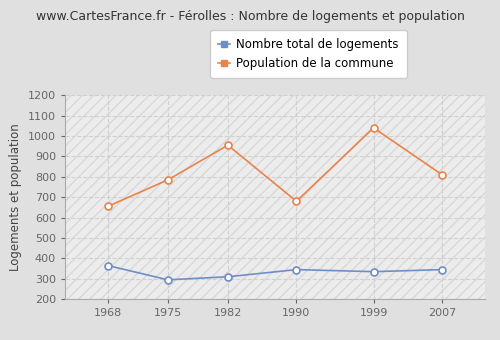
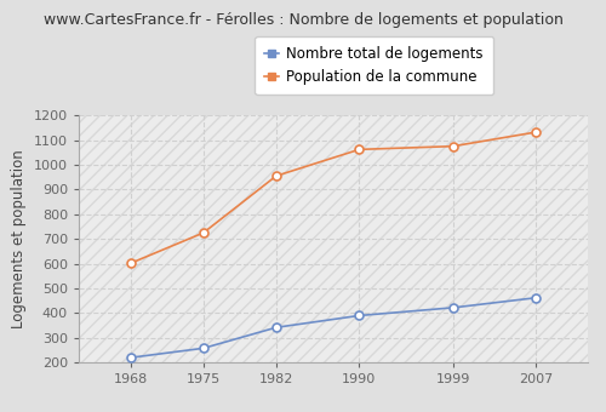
Nombre total de logements/1968: 365 -> 220
Population de la commune/1968: 655 -> 602
Nombre total de logements/1975: 295 -> 258
Population de la commune/1975: 785 -> 725
Nombre total de logements/1982: 310 -> 342
Nombre total de logements/1990: 345 -> 390
Population de la commune/1990: 680 -> 1062
Nombre total de logements/1999: 335 -> 422
Population de la commune/1999: 1040 -> 1075
Nombre total de logements/2007: 345 -> 462
Population de la commune/2007: 810 -> 1132
